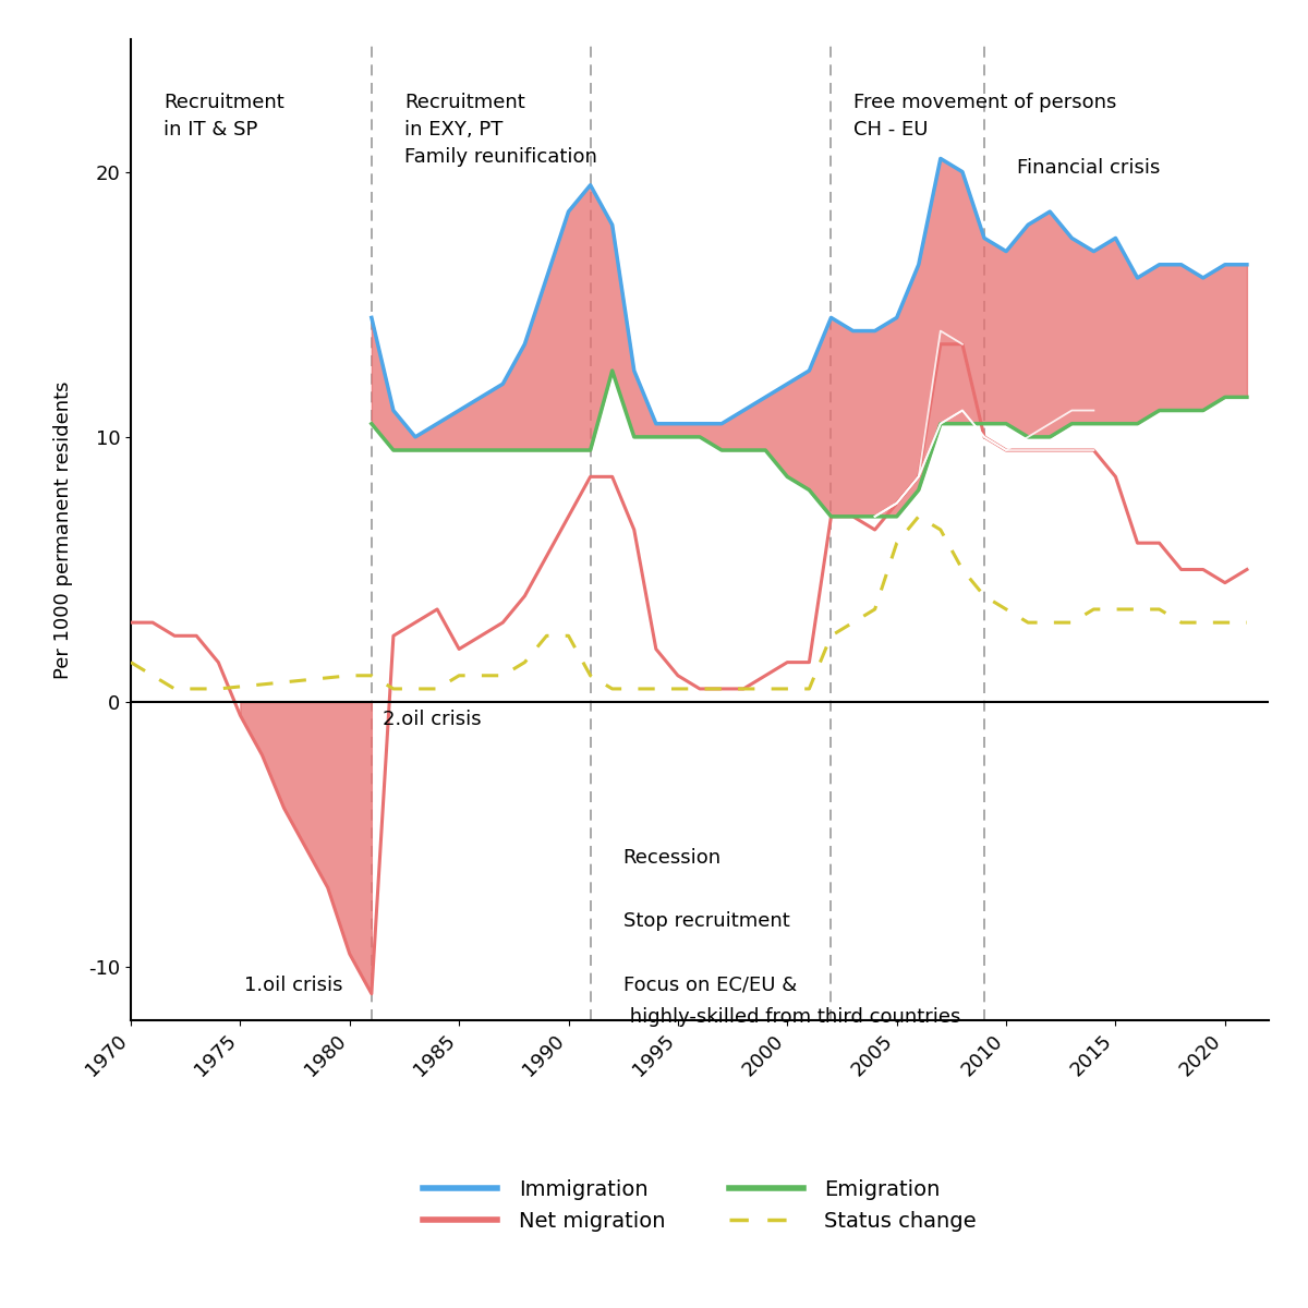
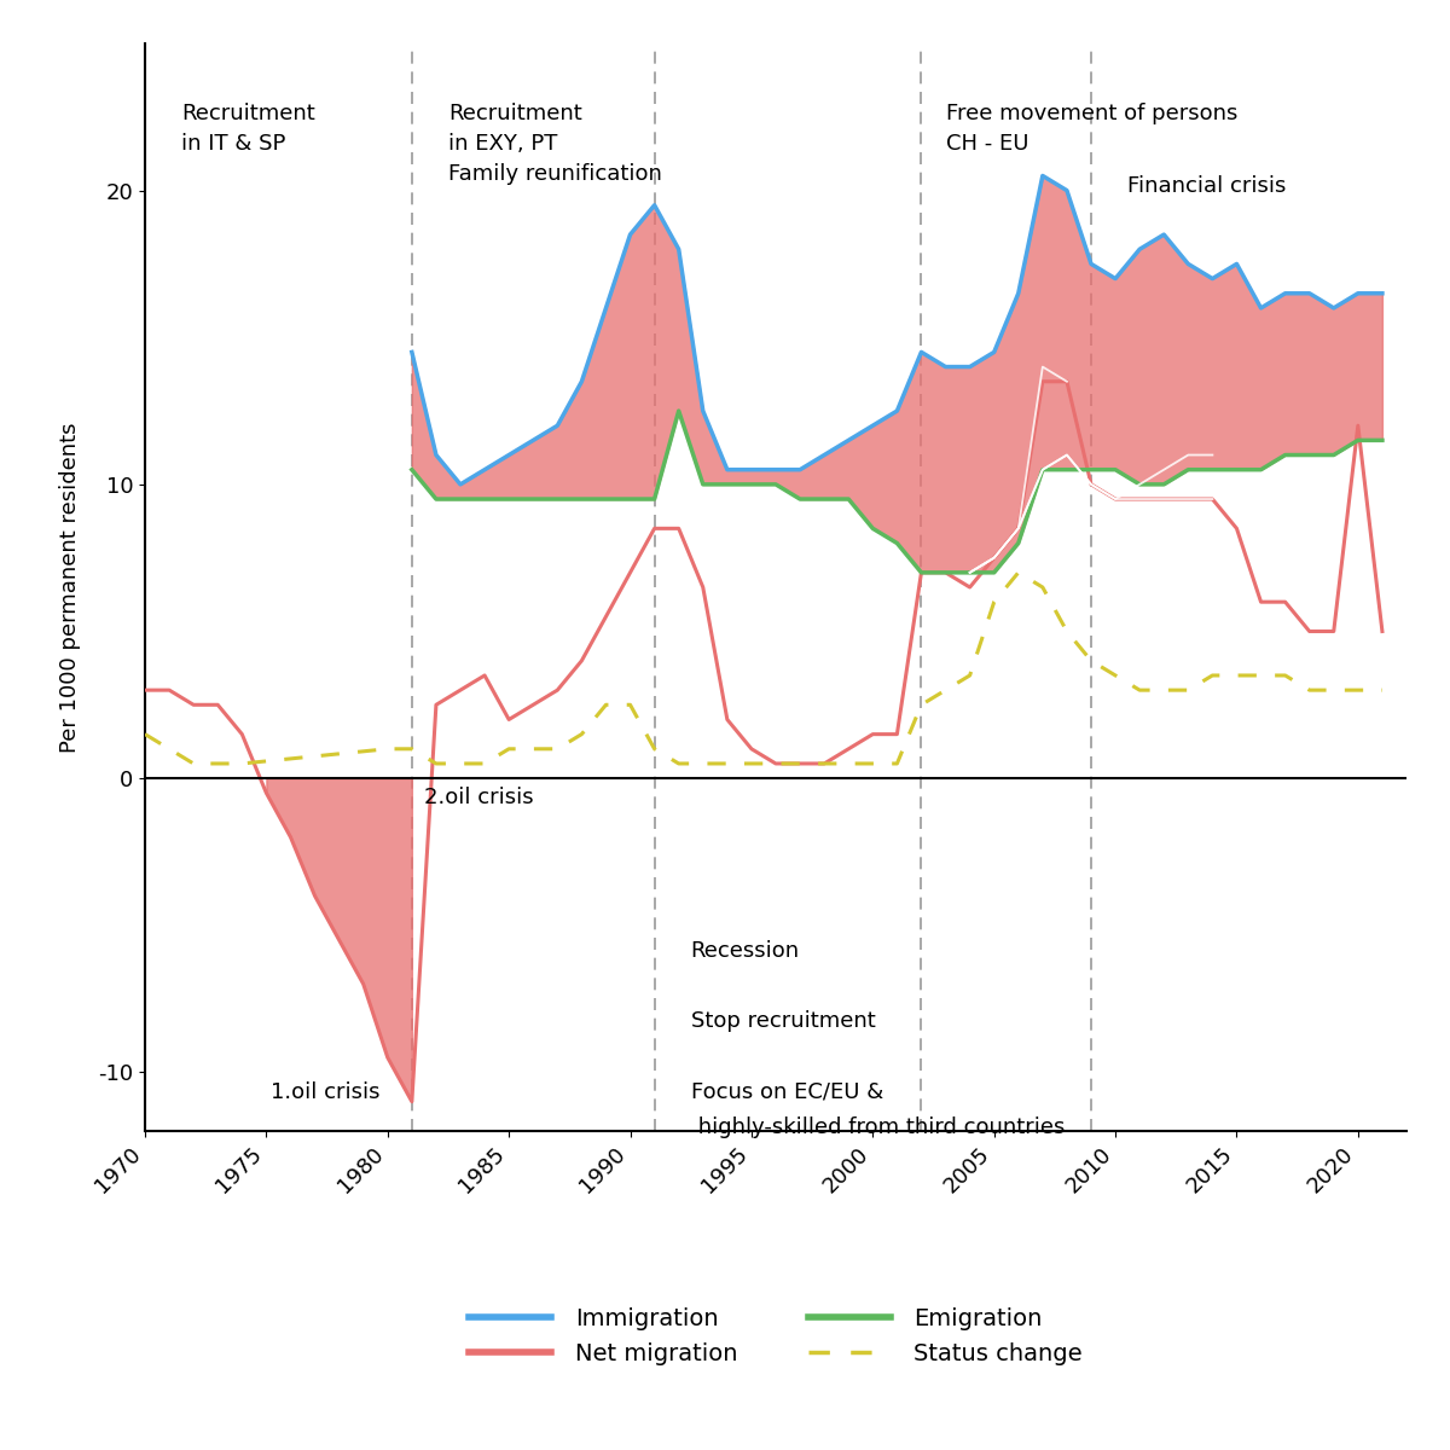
Net migration/2020: 4.5 -> 12.0
